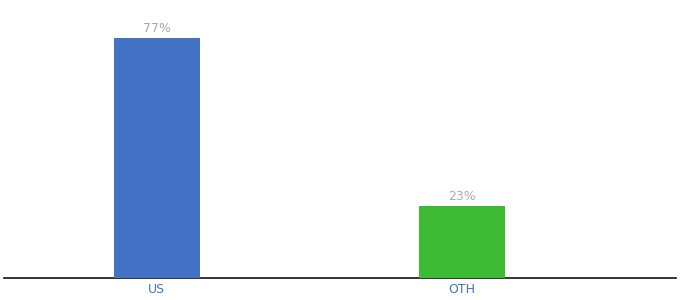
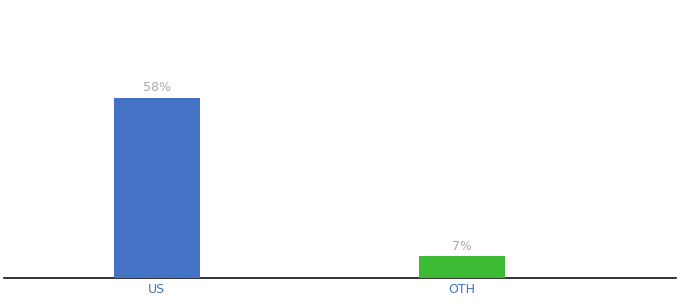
US: 77% -> 58%
OTH: 23% -> 7%
